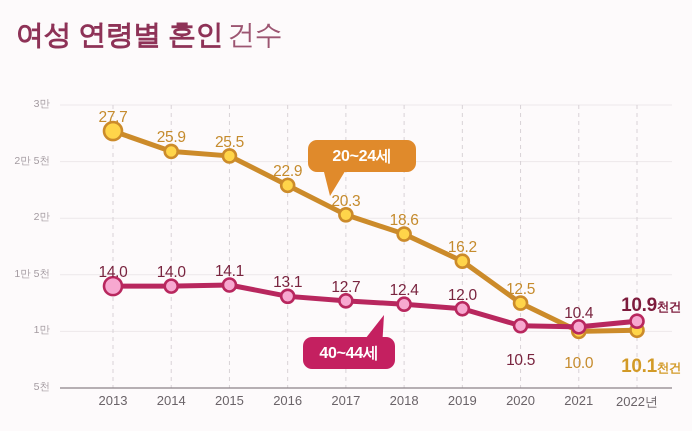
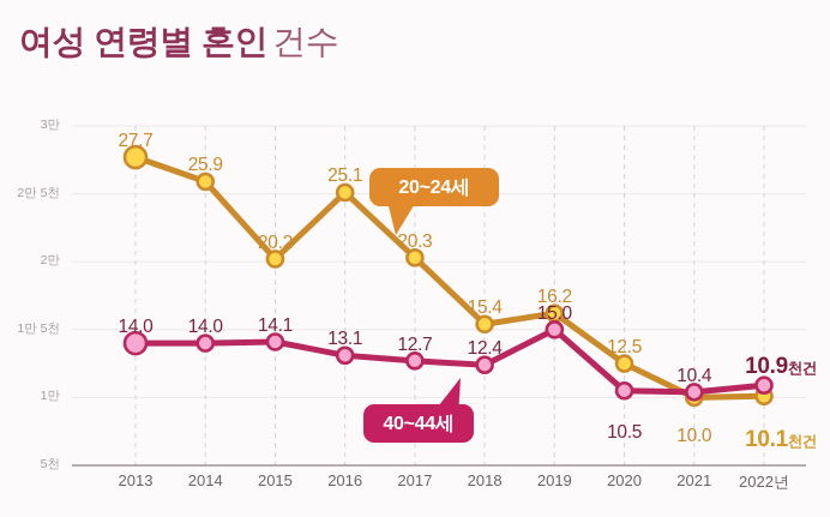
20~24세/2015: 25.5 -> 20.2
20~24세/2016: 22.9 -> 25.1
20~24세/2018: 18.6 -> 15.4
40~44세/2019: 12.0 -> 15.0
